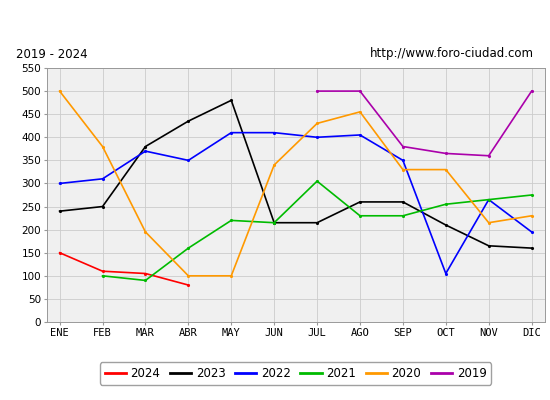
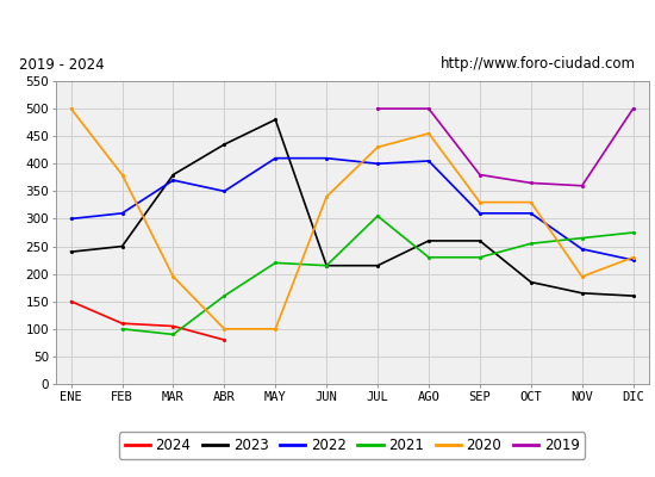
2022/SEP: 350 -> 310
2023/OCT: 210 -> 185
2022/OCT: 105 -> 310
2022/NOV: 265 -> 245
2020/NOV: 215 -> 195
2022/DIC: 195 -> 225
